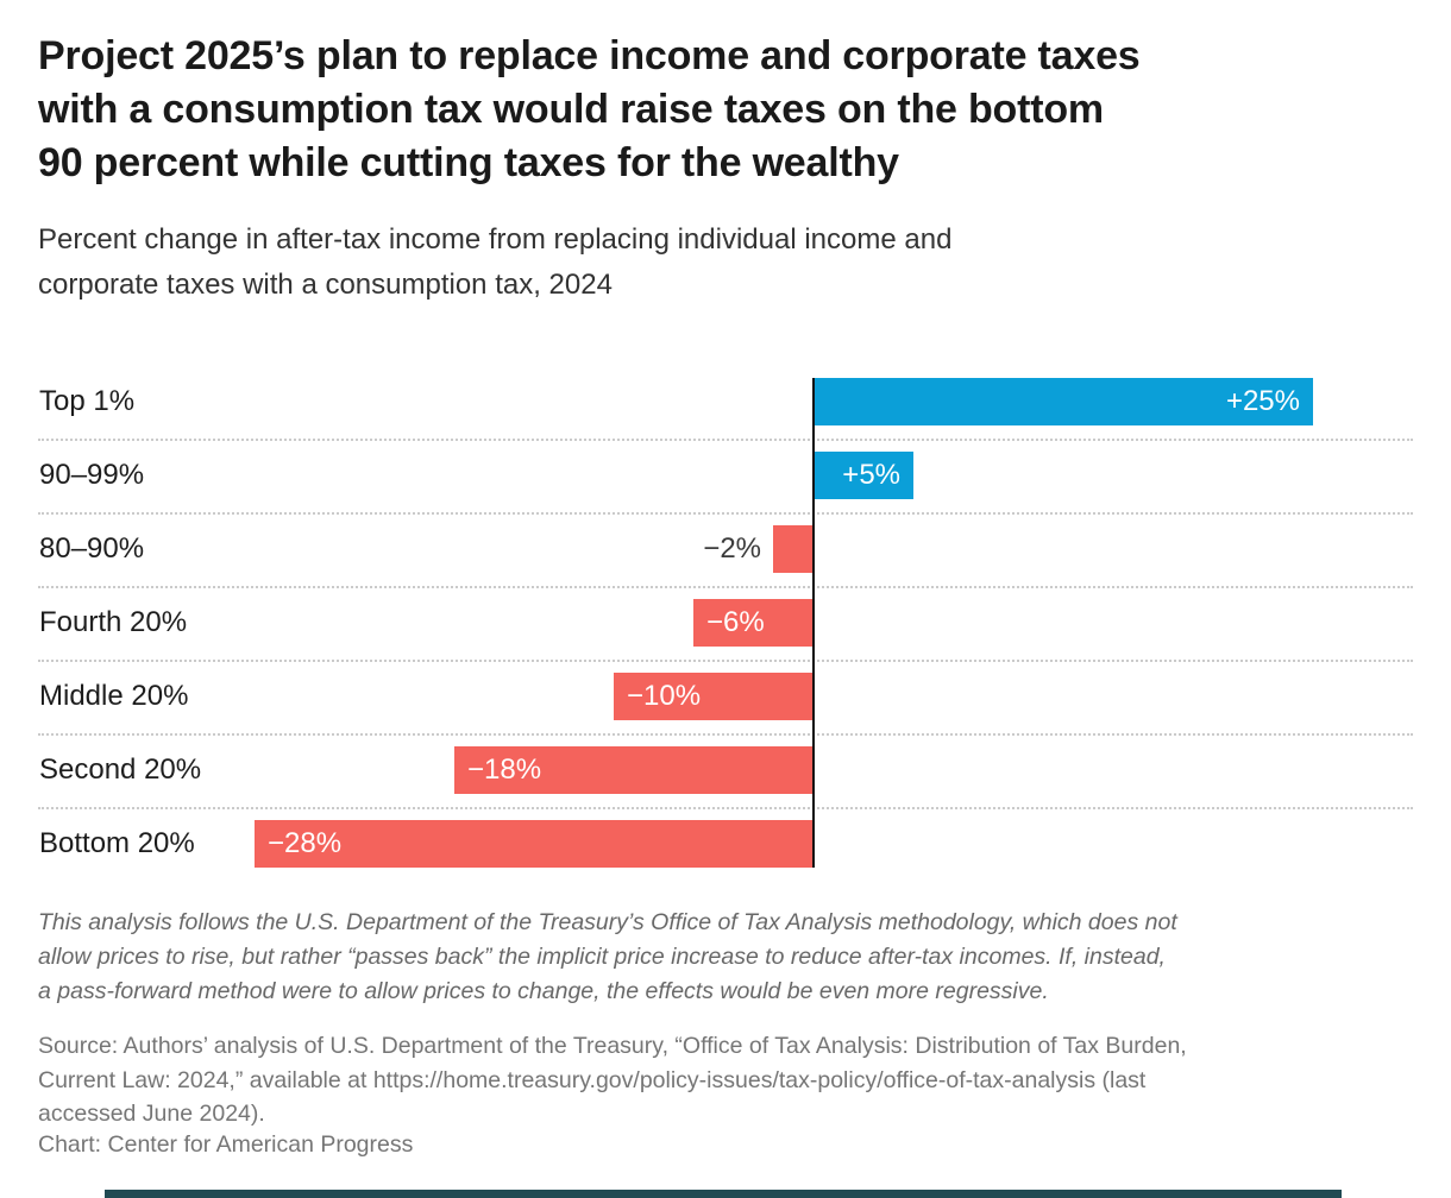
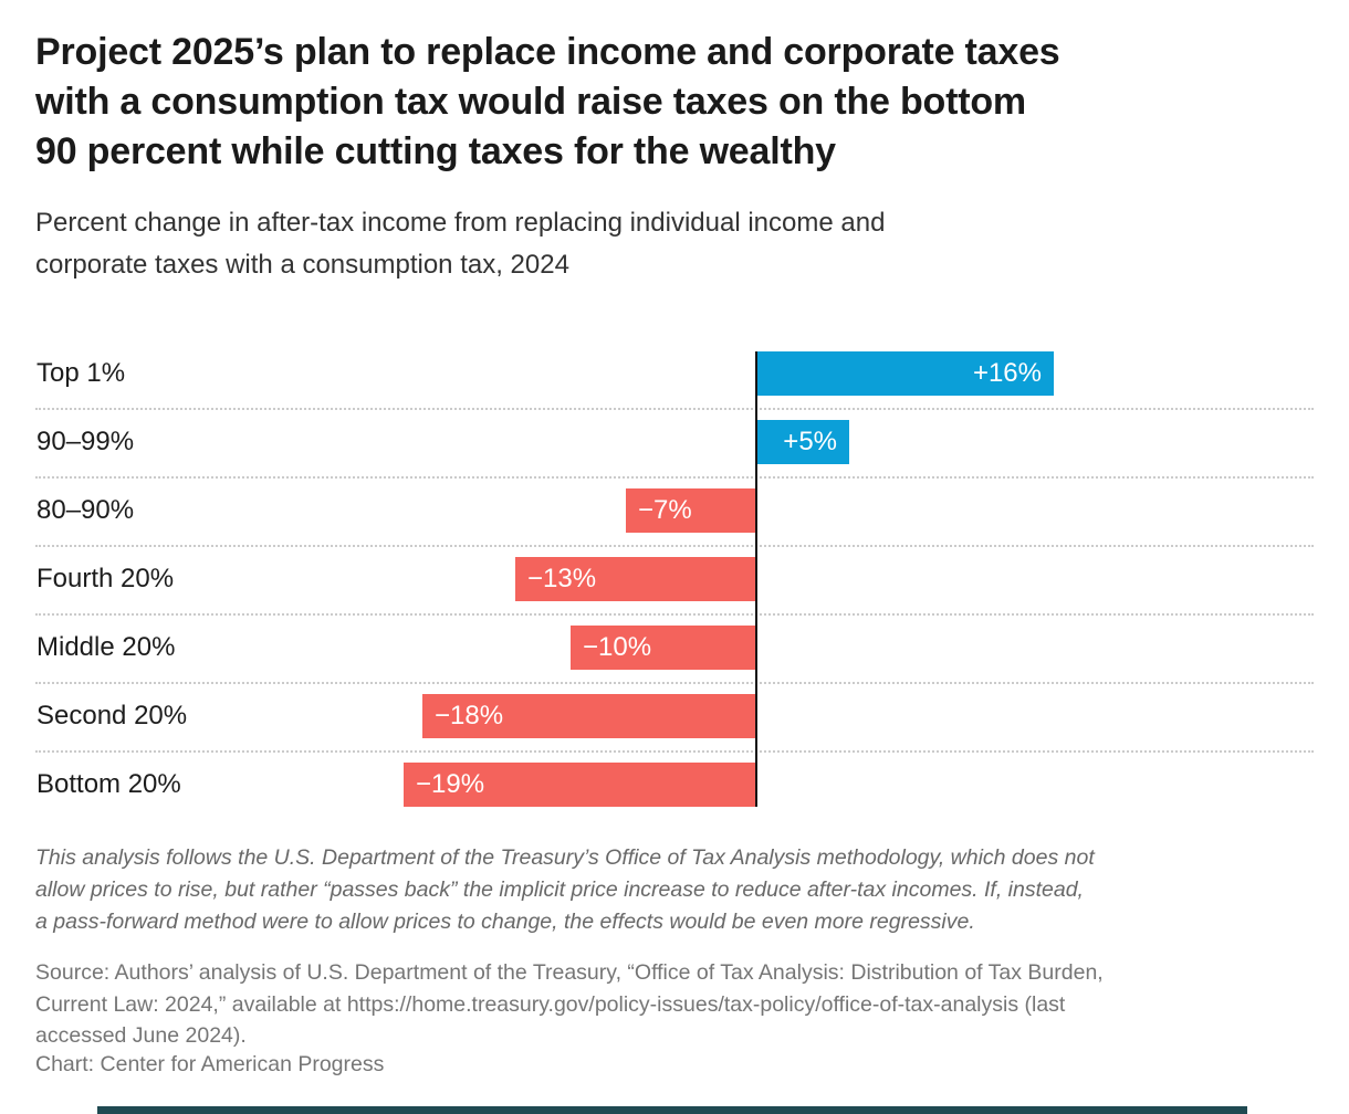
Top 1%: +25% -> +16%
80–90%: −2% -> −7%
Fourth 20%: −6% -> −13%
Bottom 20%: −28% -> −19%
